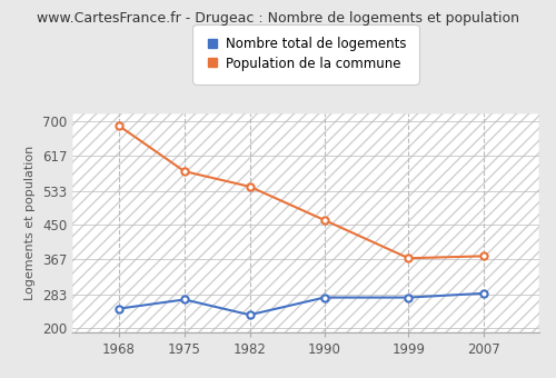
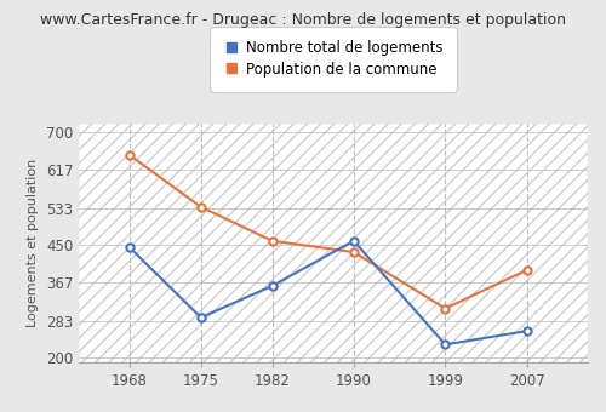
Nombre total de logements/1968: 248 -> 445
Population de la commune/1968: 690 -> 650
Nombre total de logements/1975: 270 -> 290
Population de la commune/1975: 580 -> 535
Nombre total de logements/1982: 233 -> 360
Population de la commune/1982: 543 -> 460
Nombre total de logements/1990: 275 -> 460
Population de la commune/1990: 462 -> 435
Nombre total de logements/1999: 275 -> 230
Population de la commune/1999: 370 -> 310
Nombre total de logements/2007: 285 -> 260
Population de la commune/2007: 375 -> 395
